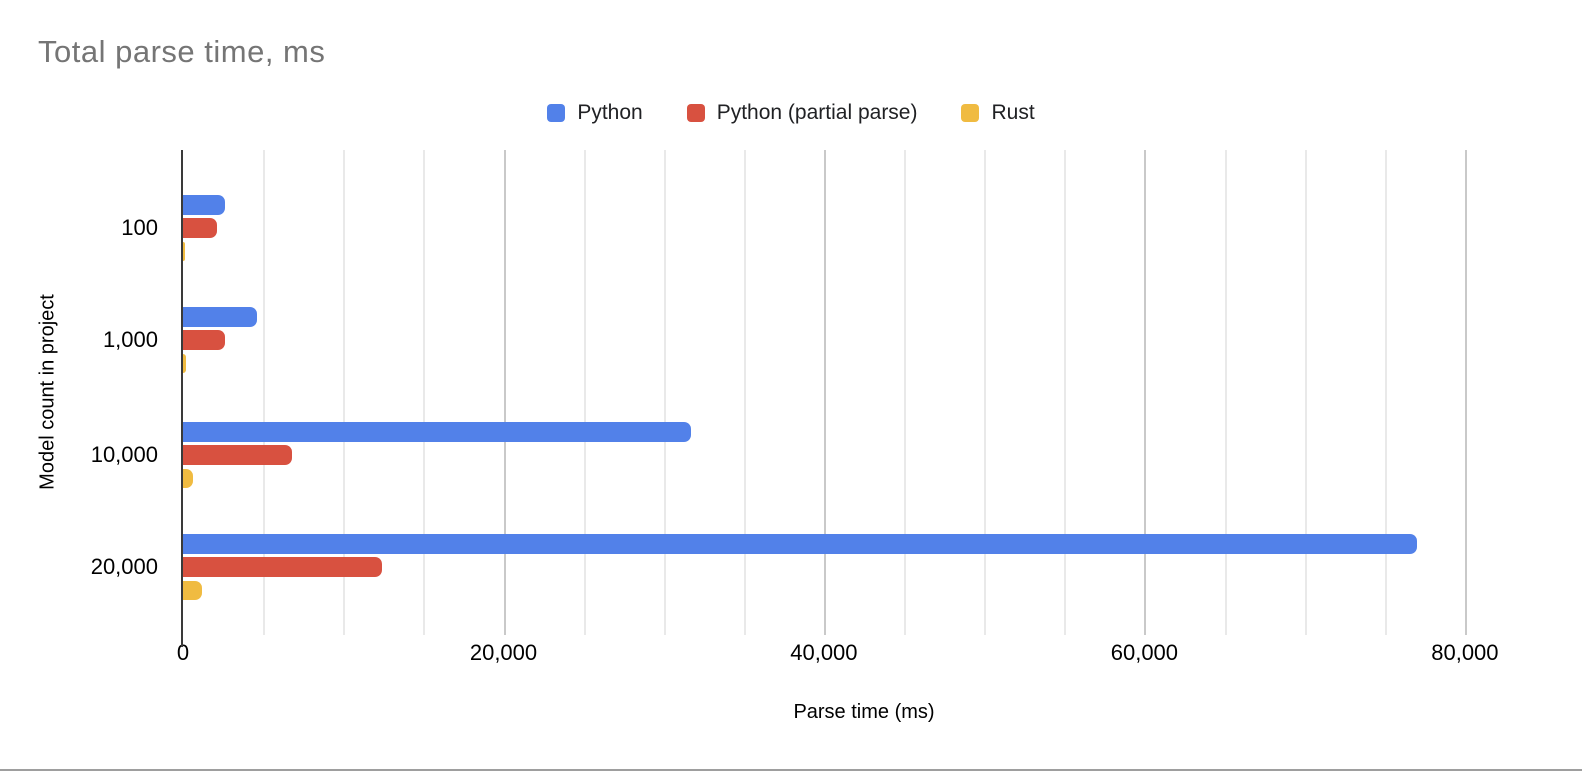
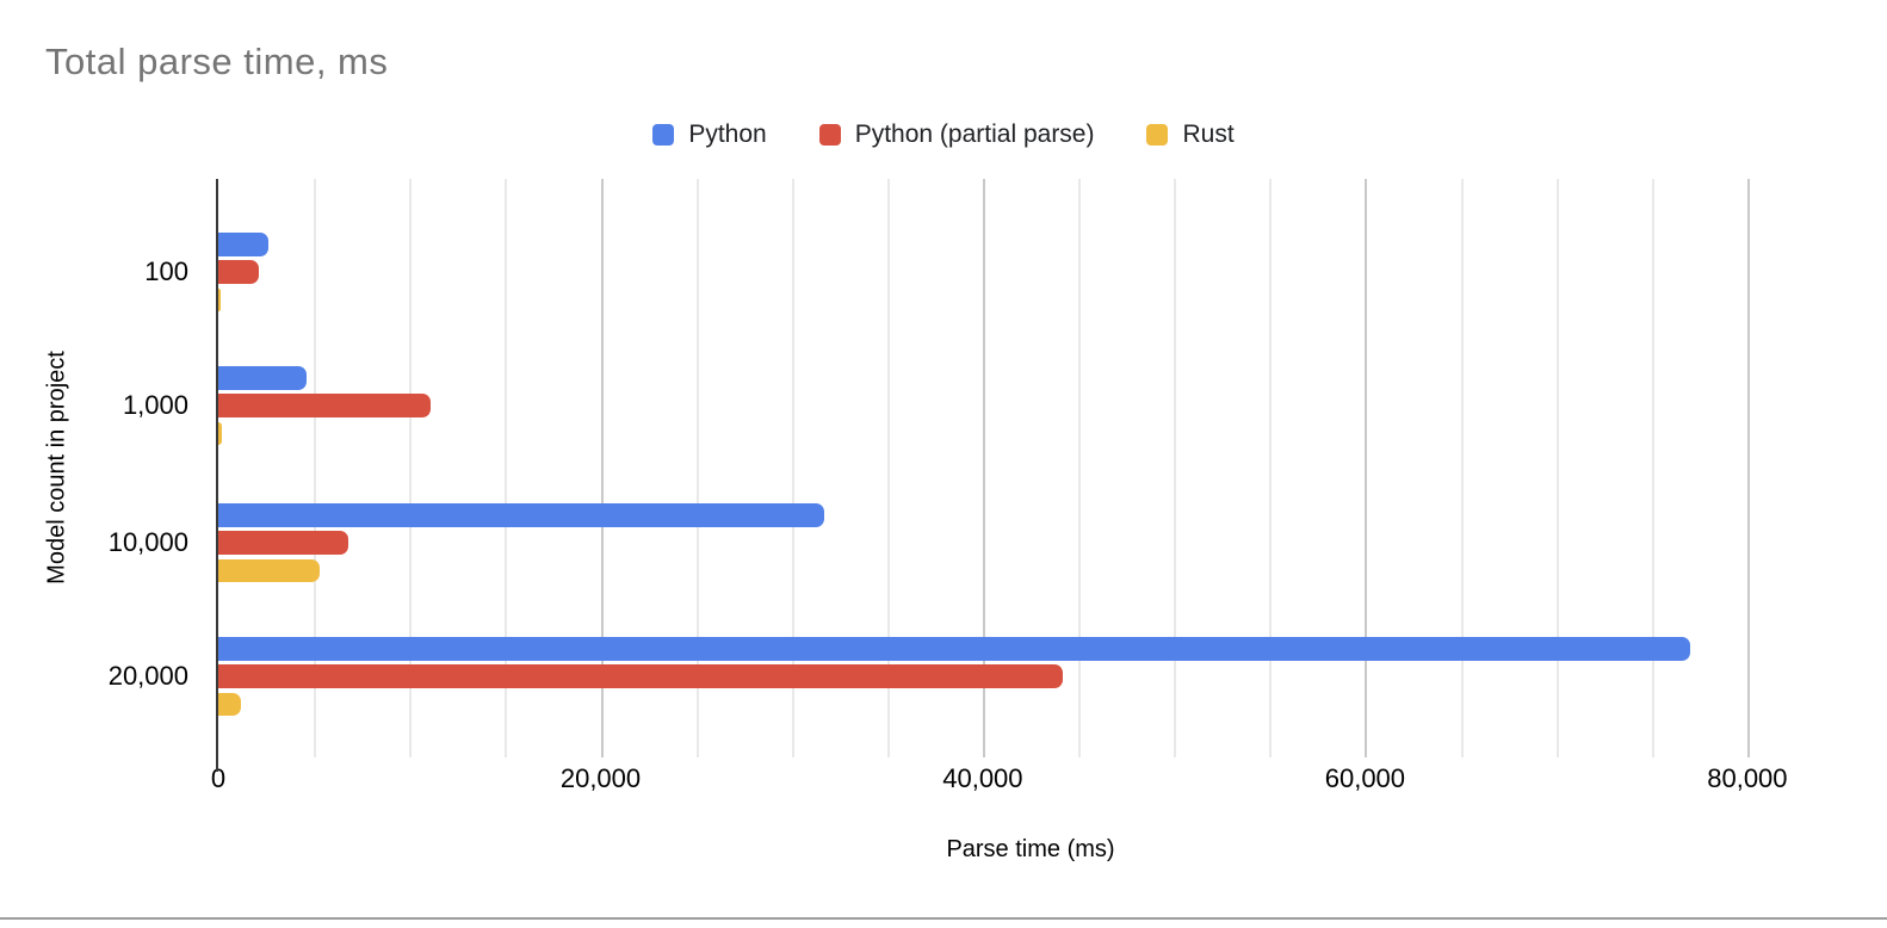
Python (partial parse)/1,000: 2600 -> 11100
Rust/10,000: 600 -> 5300
Python (partial parse)/20,000: 12400 -> 44200
